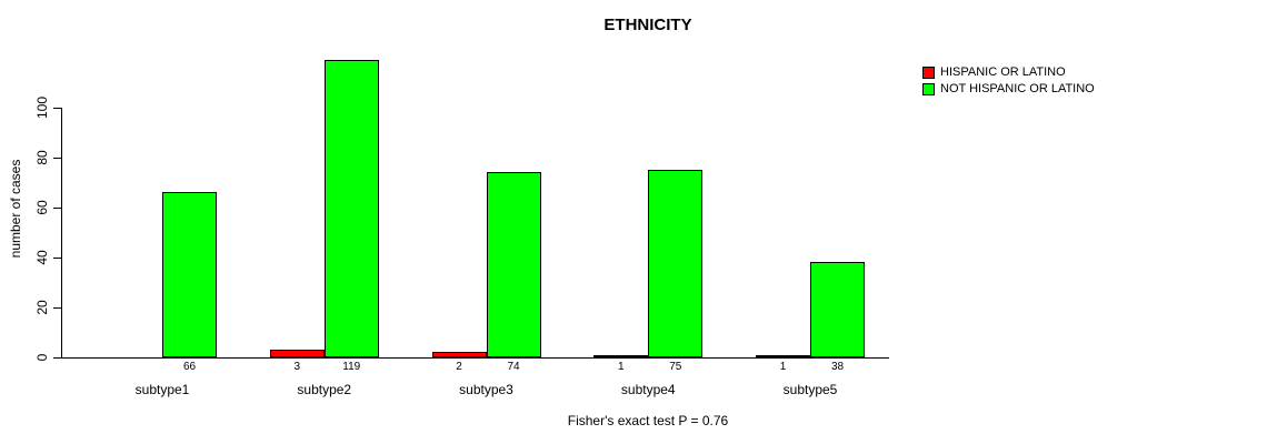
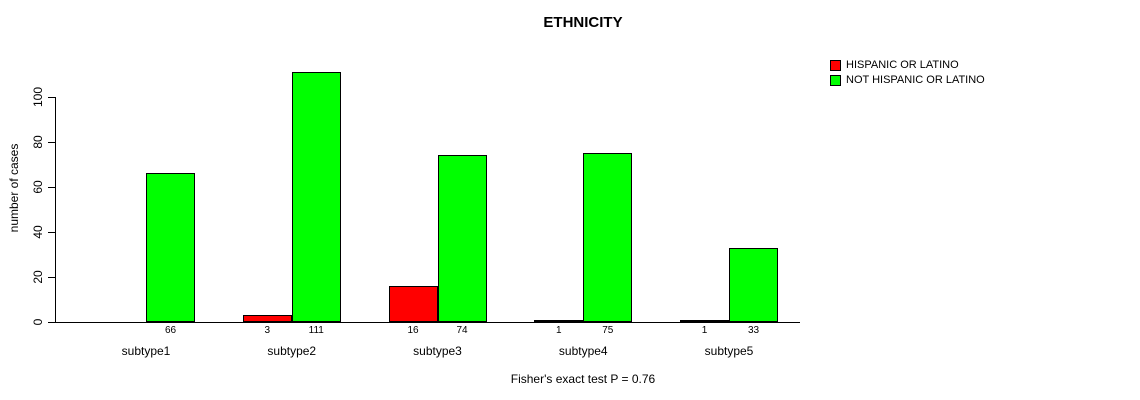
NOT HISPANIC OR LATINO/subtype2: 119 -> 111
HISPANIC OR LATINO/subtype3: 2 -> 16
NOT HISPANIC OR LATINO/subtype5: 38 -> 33
